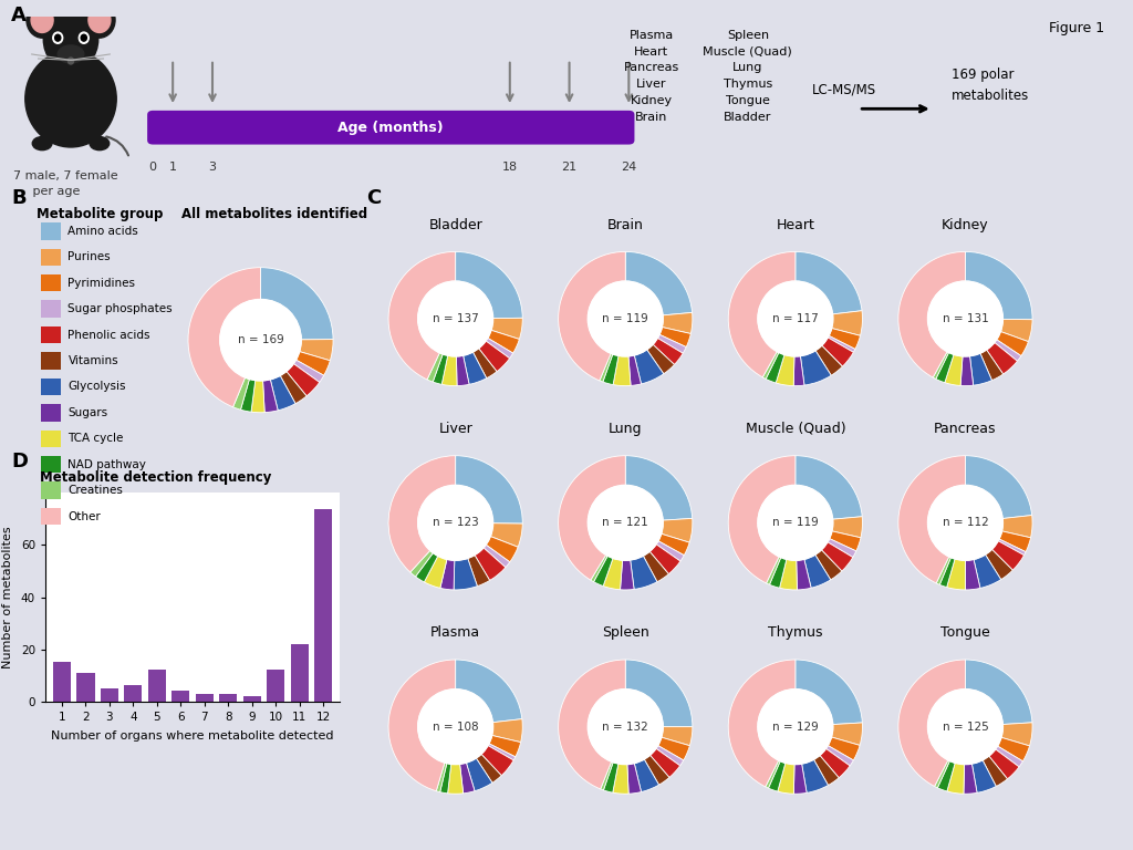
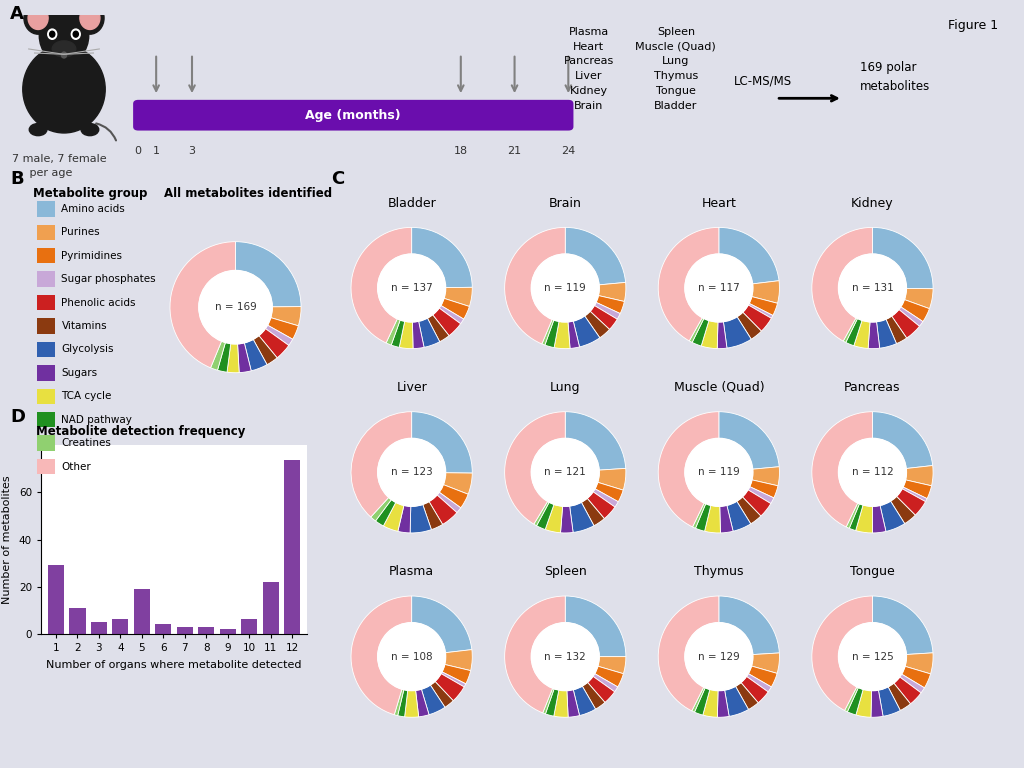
1: 15 -> 29
5: 12 -> 19
10: 12 -> 6
